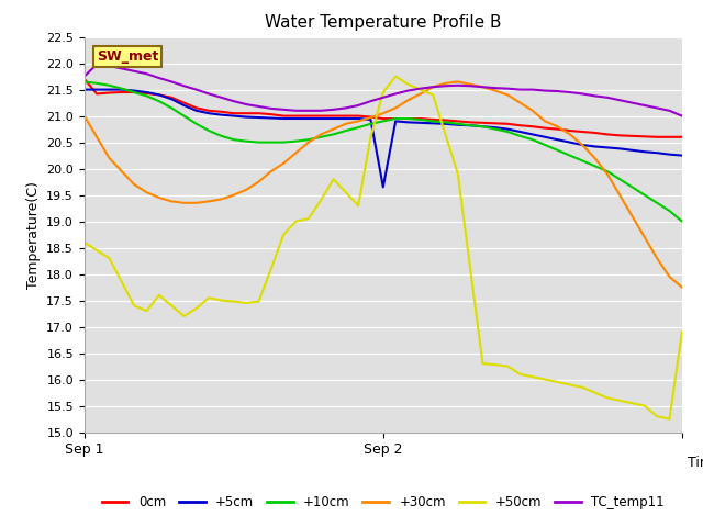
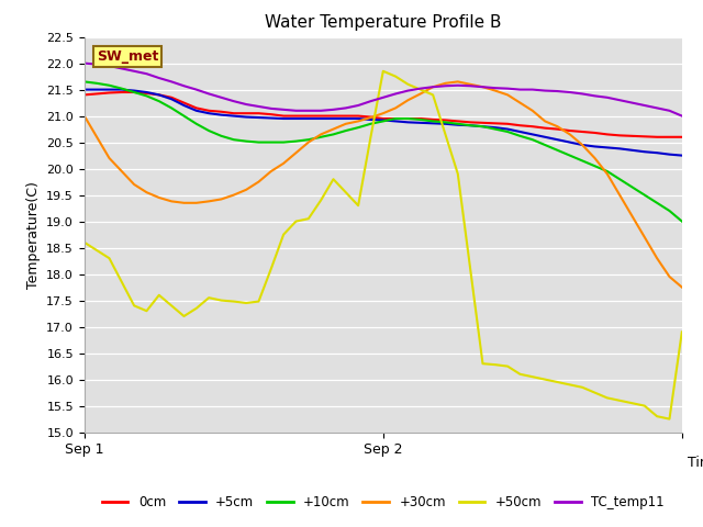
0cm/Sep 1: 21.70 -> 21.40
TC_temp11/Sep 1: 21.75 -> 22.00
+5cm/Sep 2: 19.65 -> 20.92
+50cm/Sep 2: 21.45 -> 21.85
